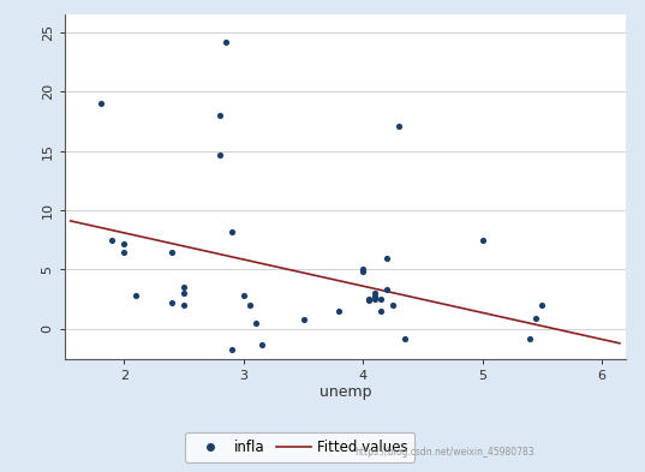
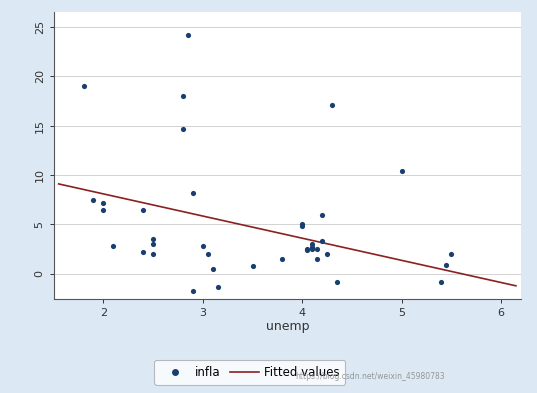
5: 7.5 -> 10.4
